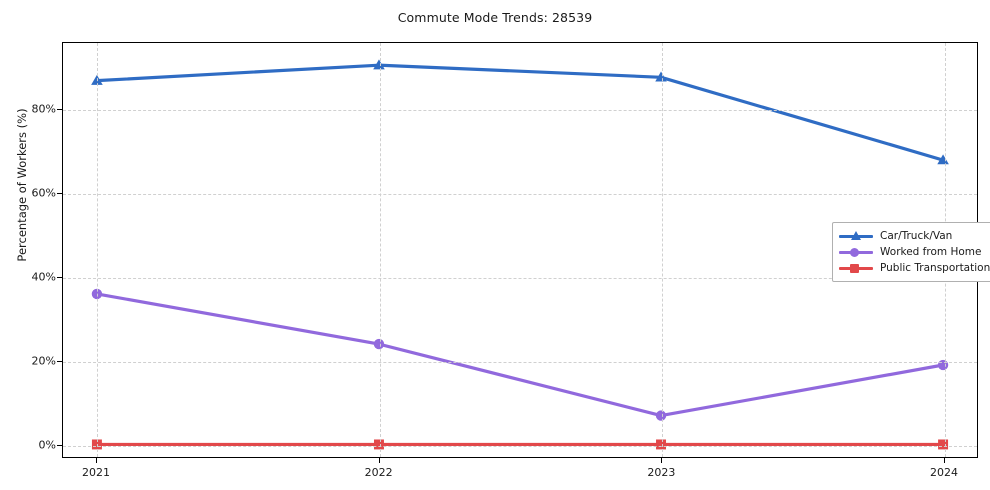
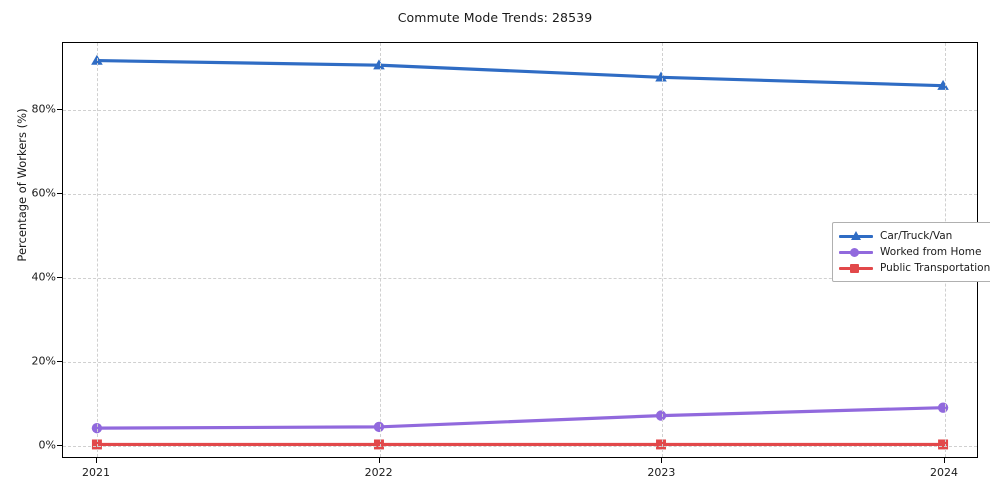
Car/Truck/Van/2021: 87% -> 92%
Worked from Home/2021: 36% -> 4%
Worked from Home/2022: 24% -> 4%
Car/Truck/Van/2024: 68% -> 86%
Worked from Home/2024: 19% -> 9%
